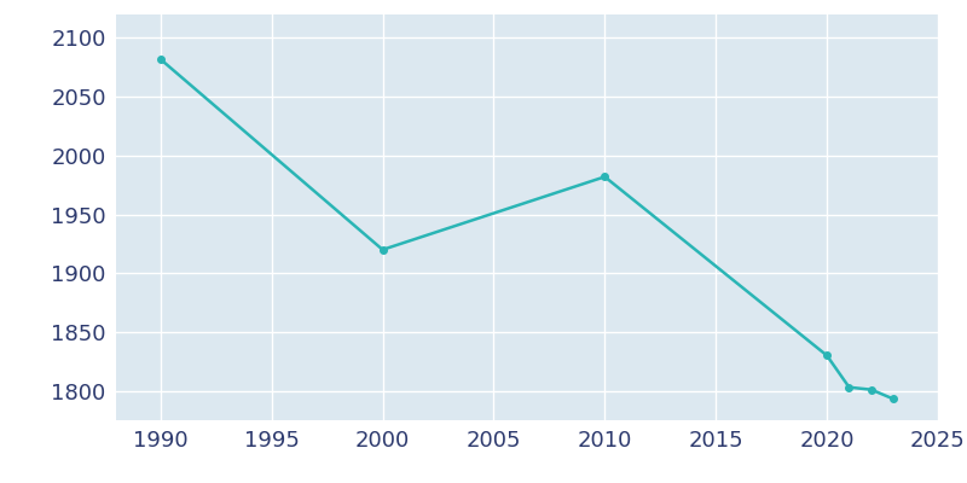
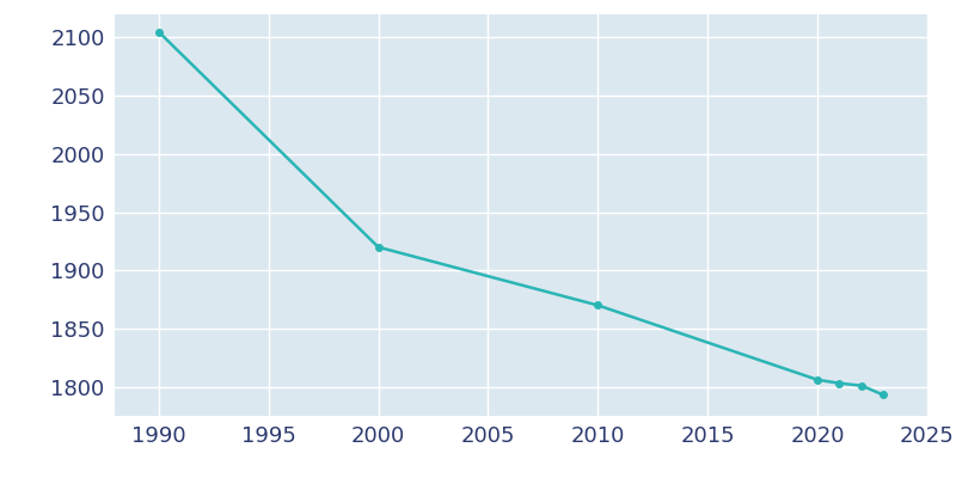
1990: 2082 -> 2105
2010: 1982 -> 1870
2020: 1830 -> 1806
